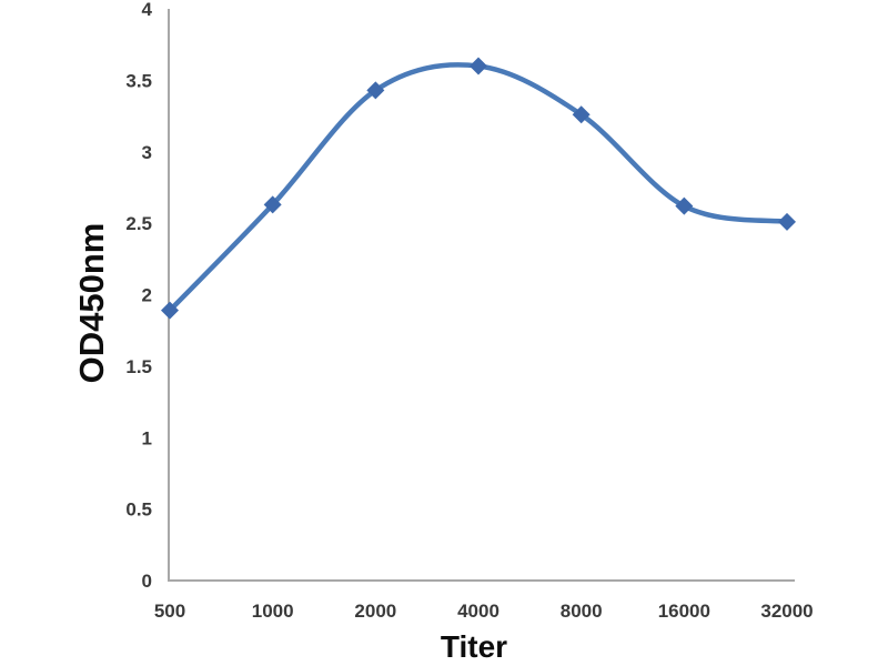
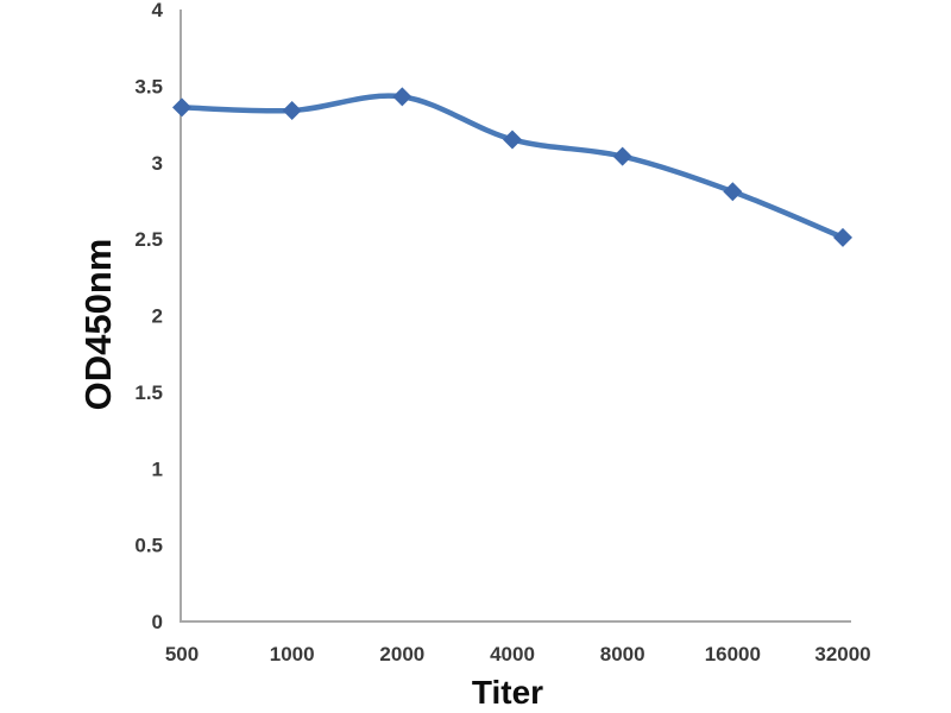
500: 1.89 -> 3.36
1000: 2.63 -> 3.34
4000: 3.60 -> 3.15
8000: 3.26 -> 3.04
16000: 2.62 -> 2.81
